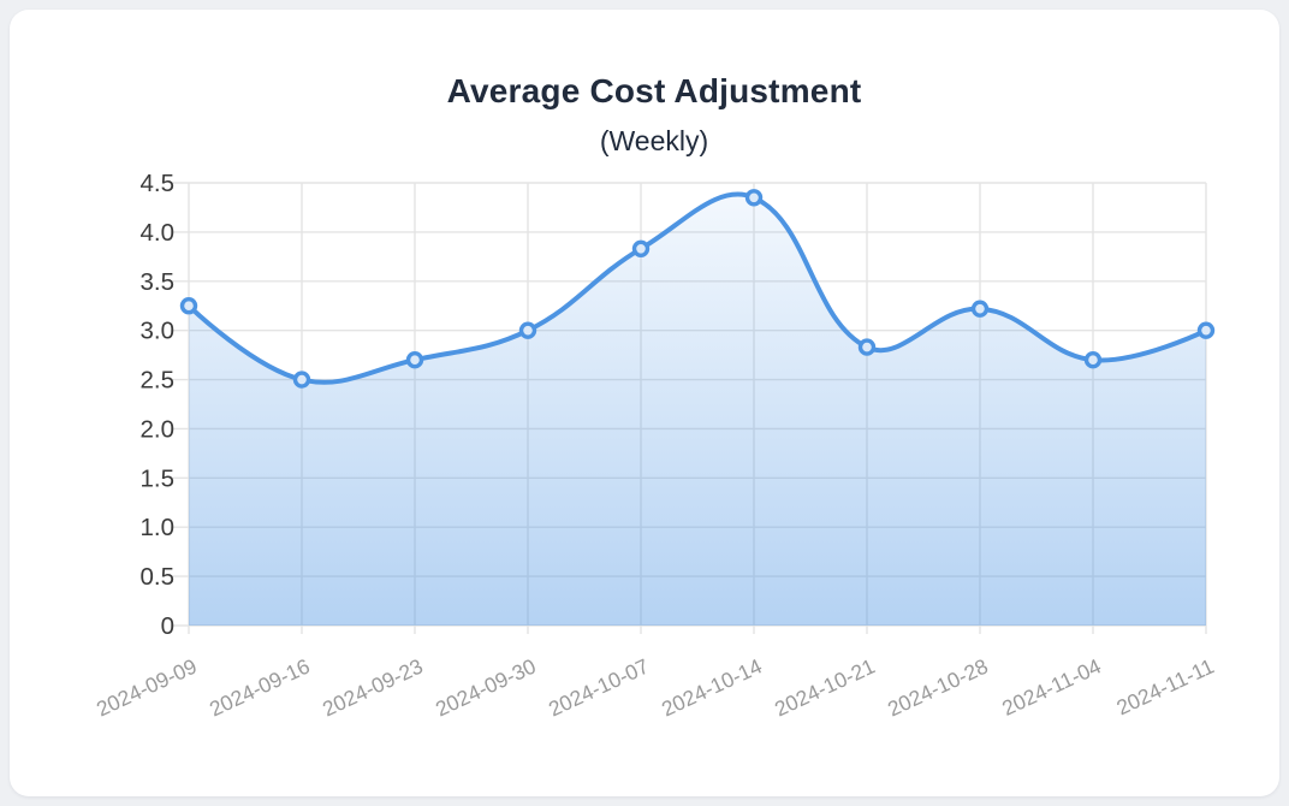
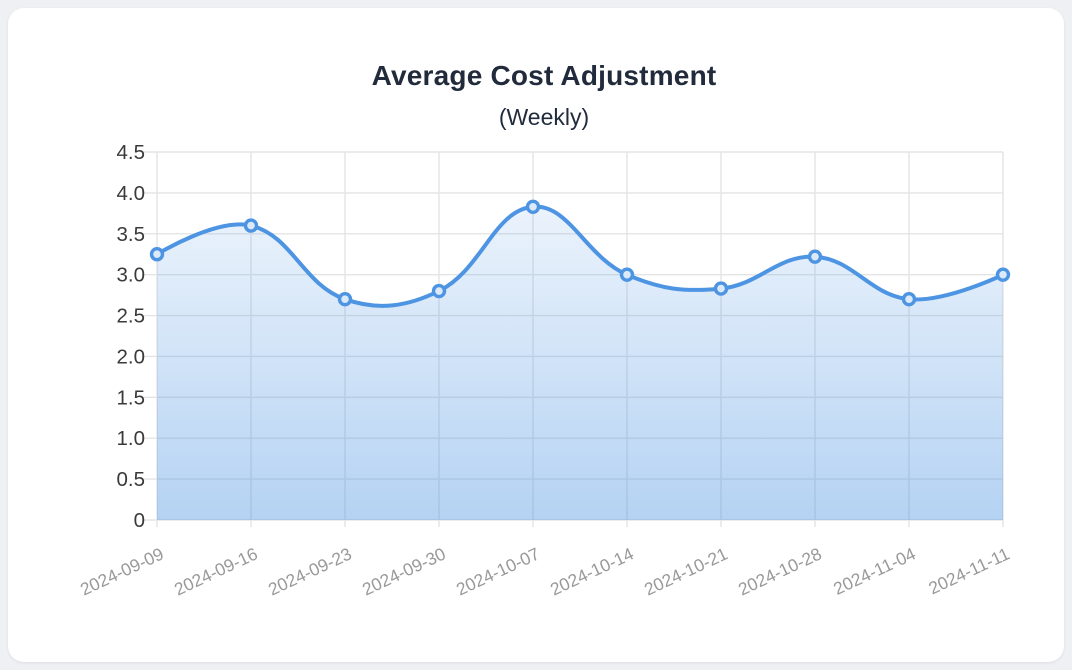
2024-09-16: 2.5 -> 3.6
2024-09-30: 3.0 -> 2.8
2024-10-14: 4.3 -> 3.0
